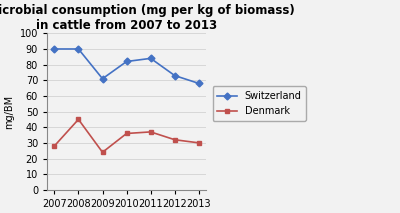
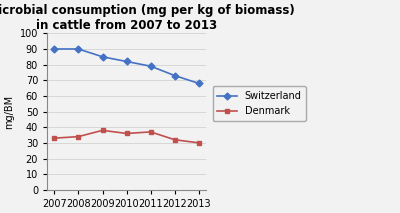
Denmark/2007: 28 -> 33
Denmark/2008: 45 -> 34
Switzerland/2009: 71 -> 85
Denmark/2009: 24 -> 38
Switzerland/2011: 84 -> 79
